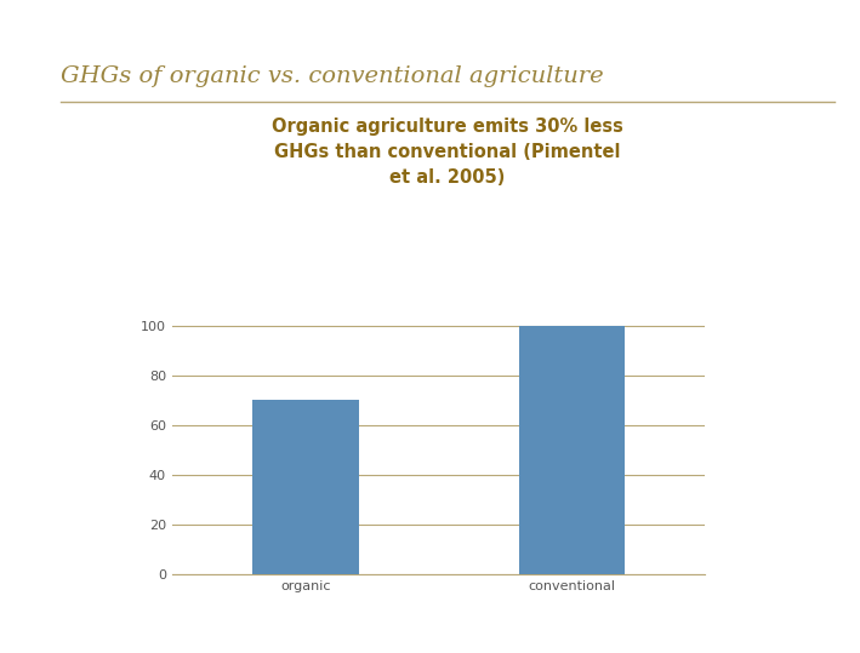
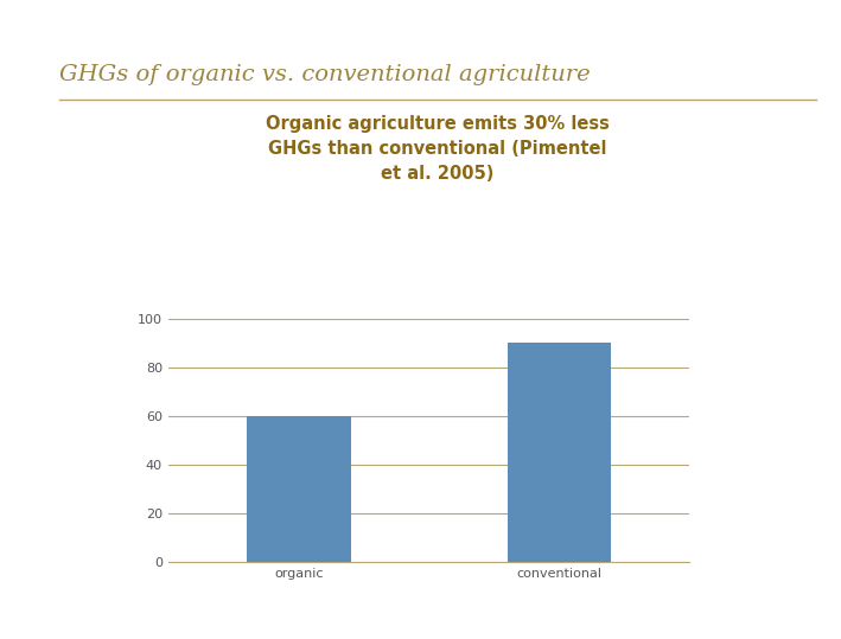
organic: 70 -> 60
conventional: 100 -> 90
